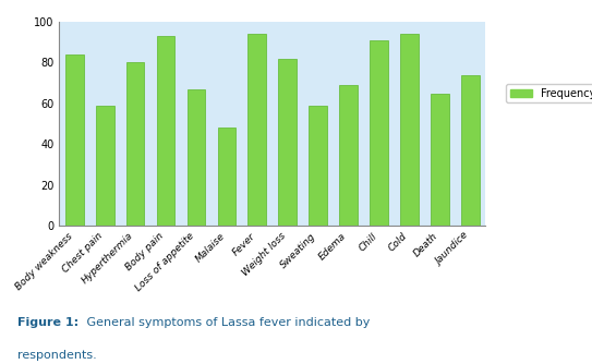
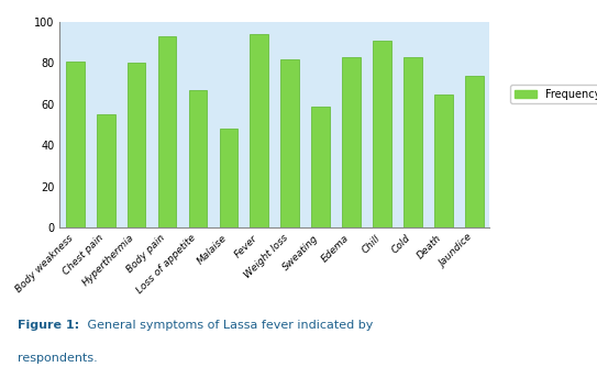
Body weakness: 84 -> 81
Chest pain: 59 -> 55
Edema: 69 -> 83
Cold: 94 -> 83
